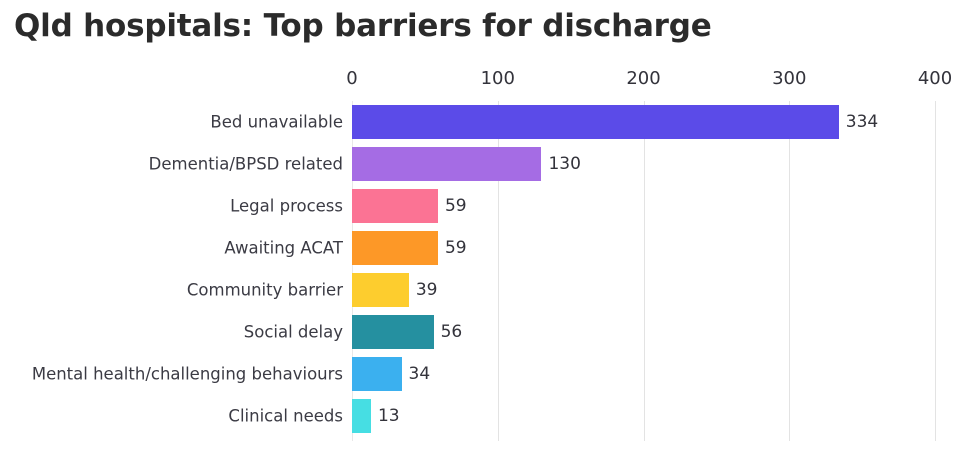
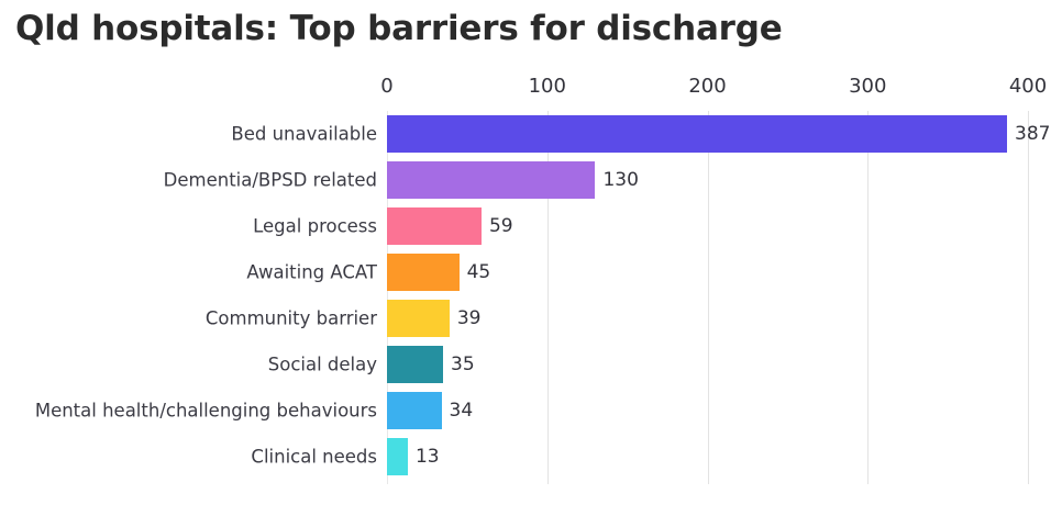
Bed unavailable: 334 -> 387
Awaiting ACAT: 59 -> 45
Social delay: 56 -> 35
